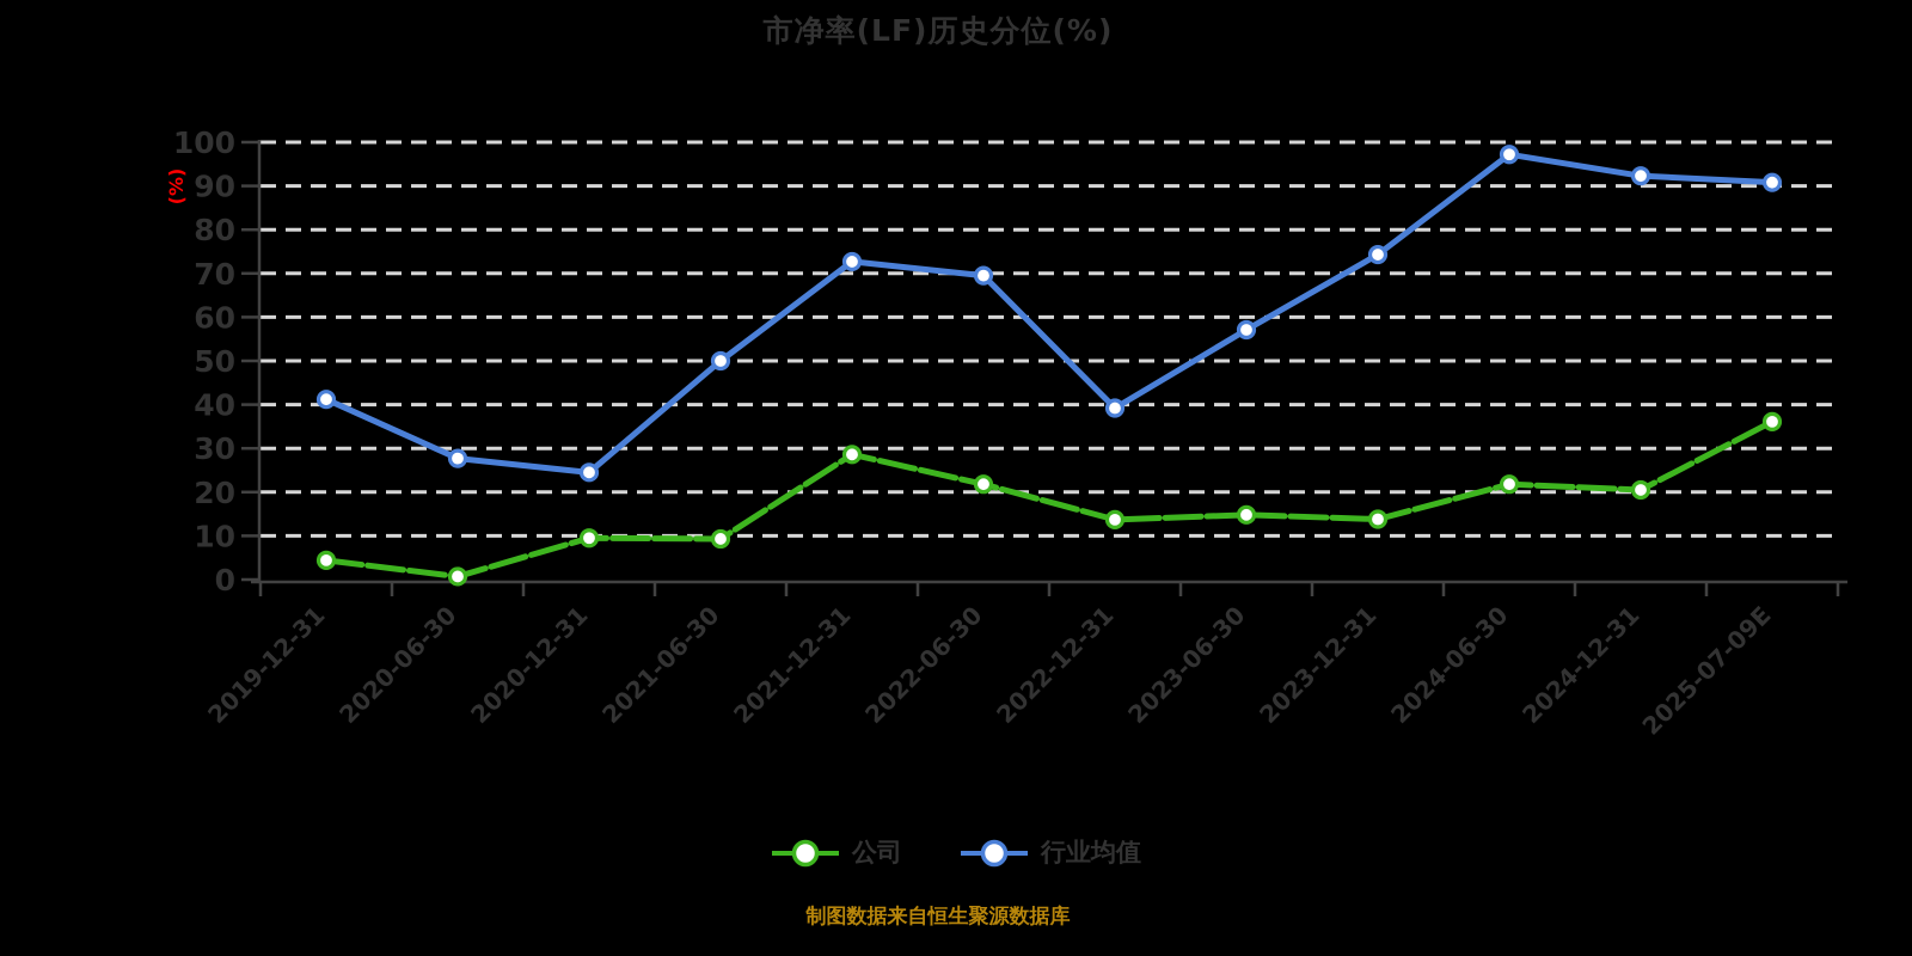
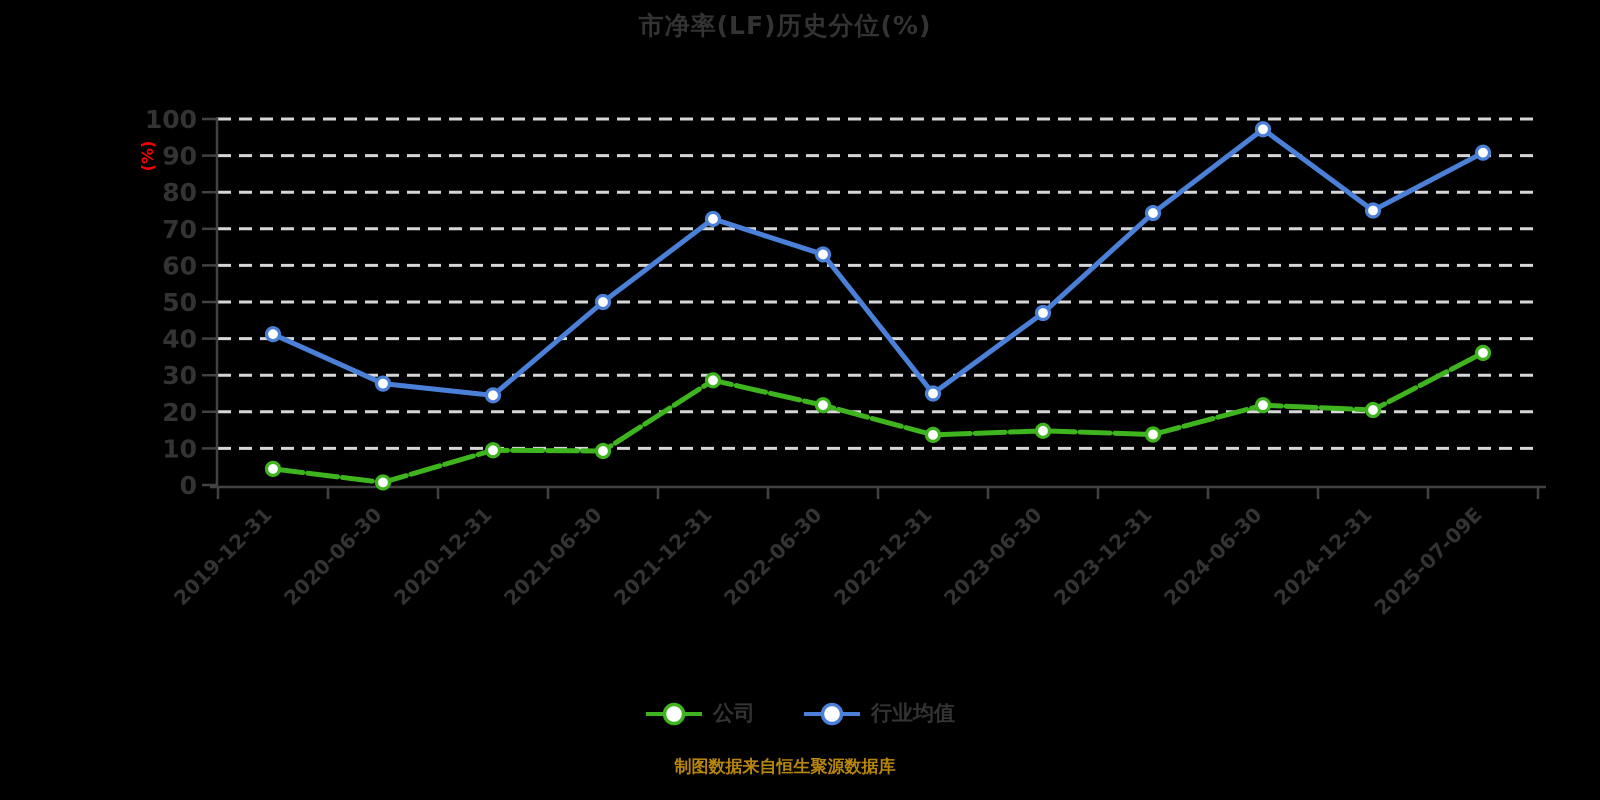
行业均值/2022-06-30: 70 -> 63
行业均值/2022-12-31: 39 -> 25
行业均值/2023-06-30: 57 -> 47
行业均值/2024-12-31: 92 -> 75
